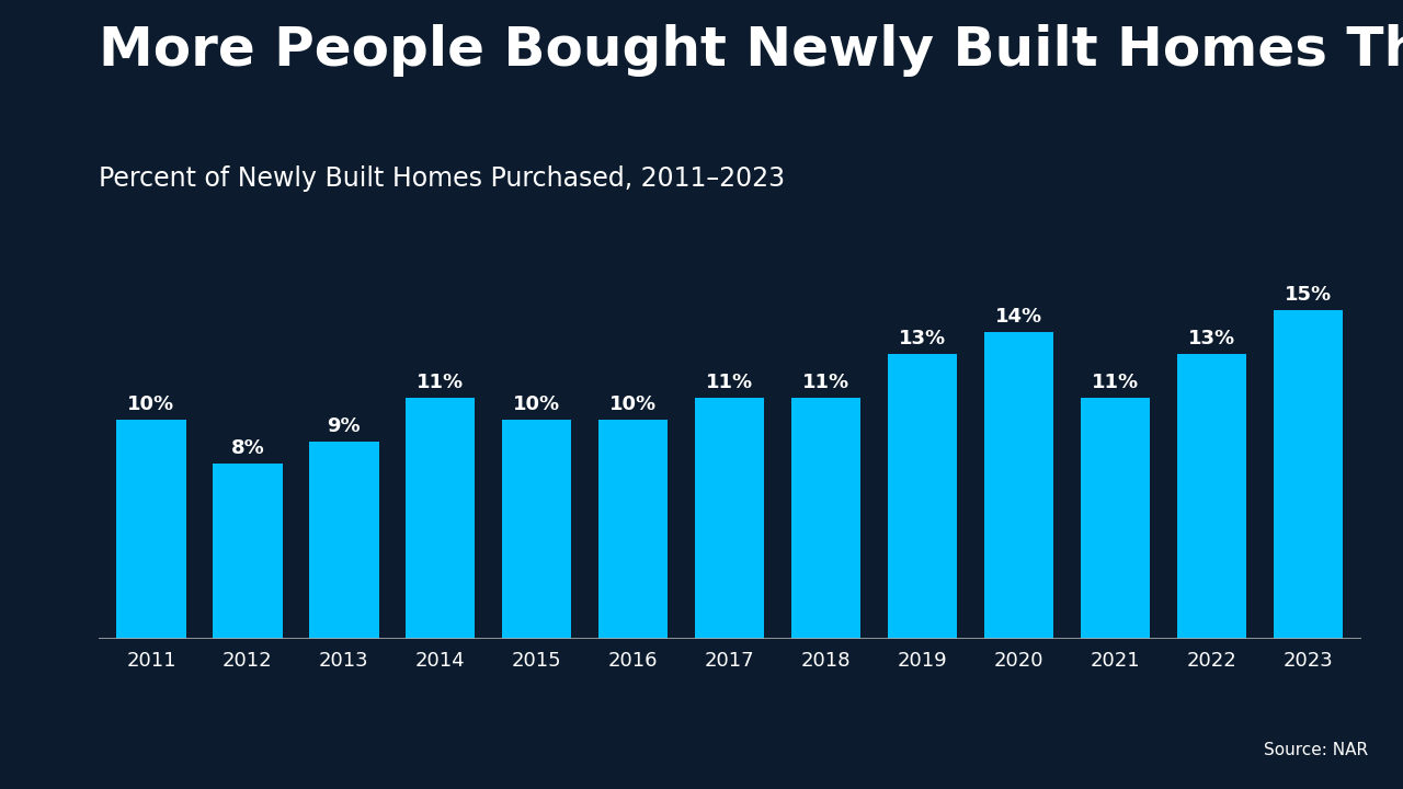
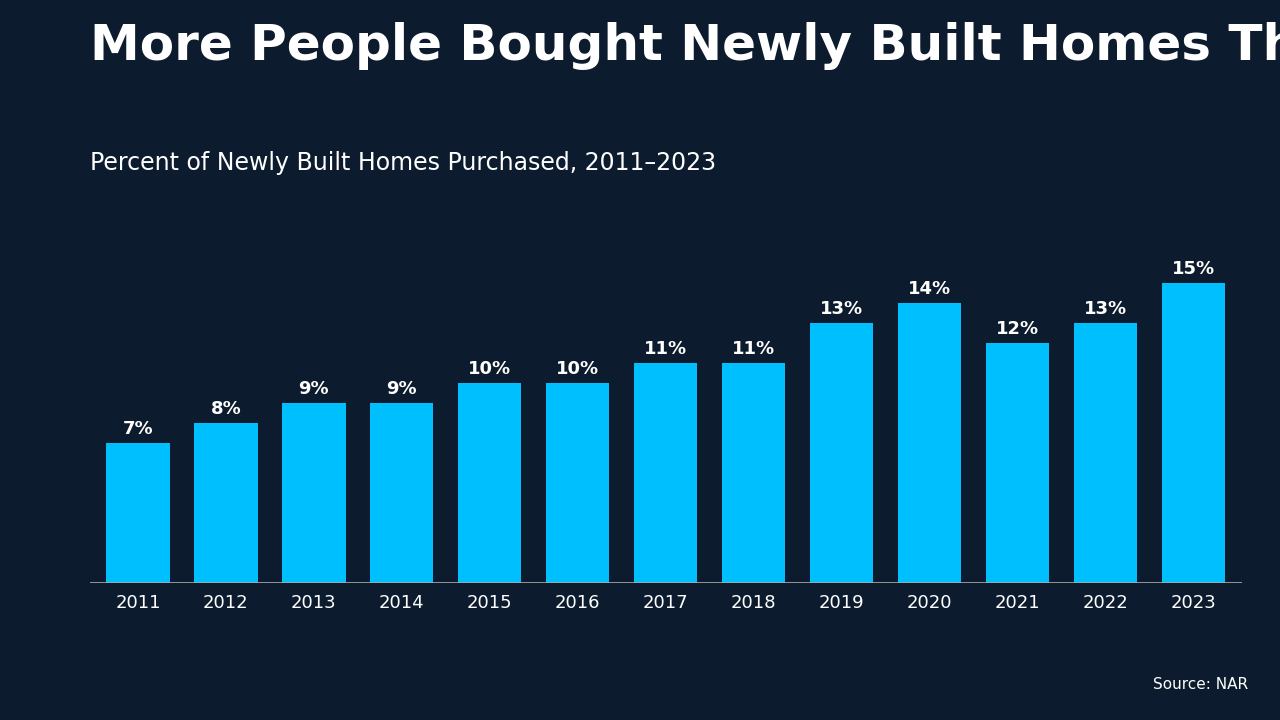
2011: 10% -> 7%
2014: 11% -> 9%
2021: 11% -> 12%
